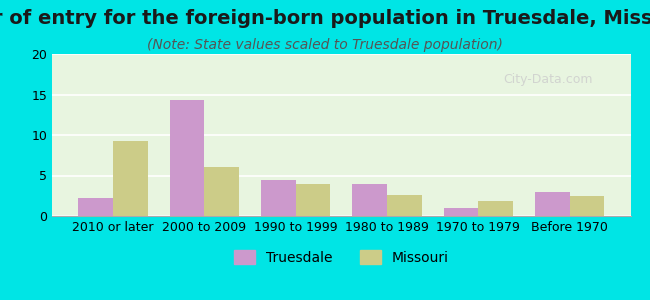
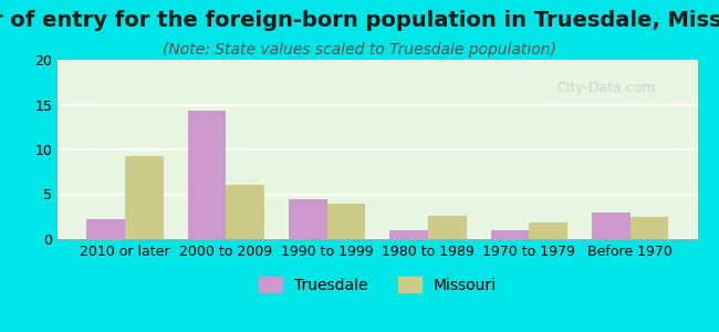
Truesdale/1980 to 1989: 4.0 -> 1.0
